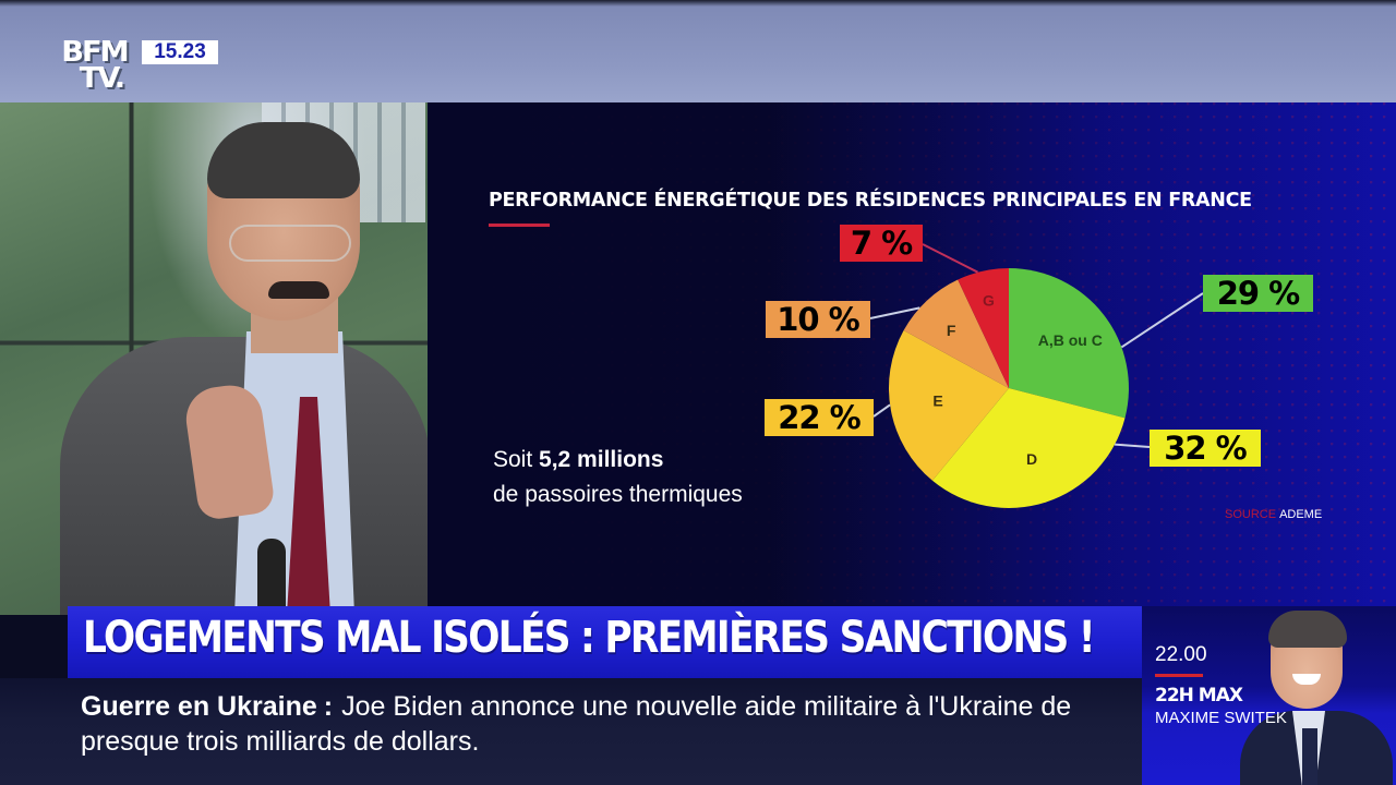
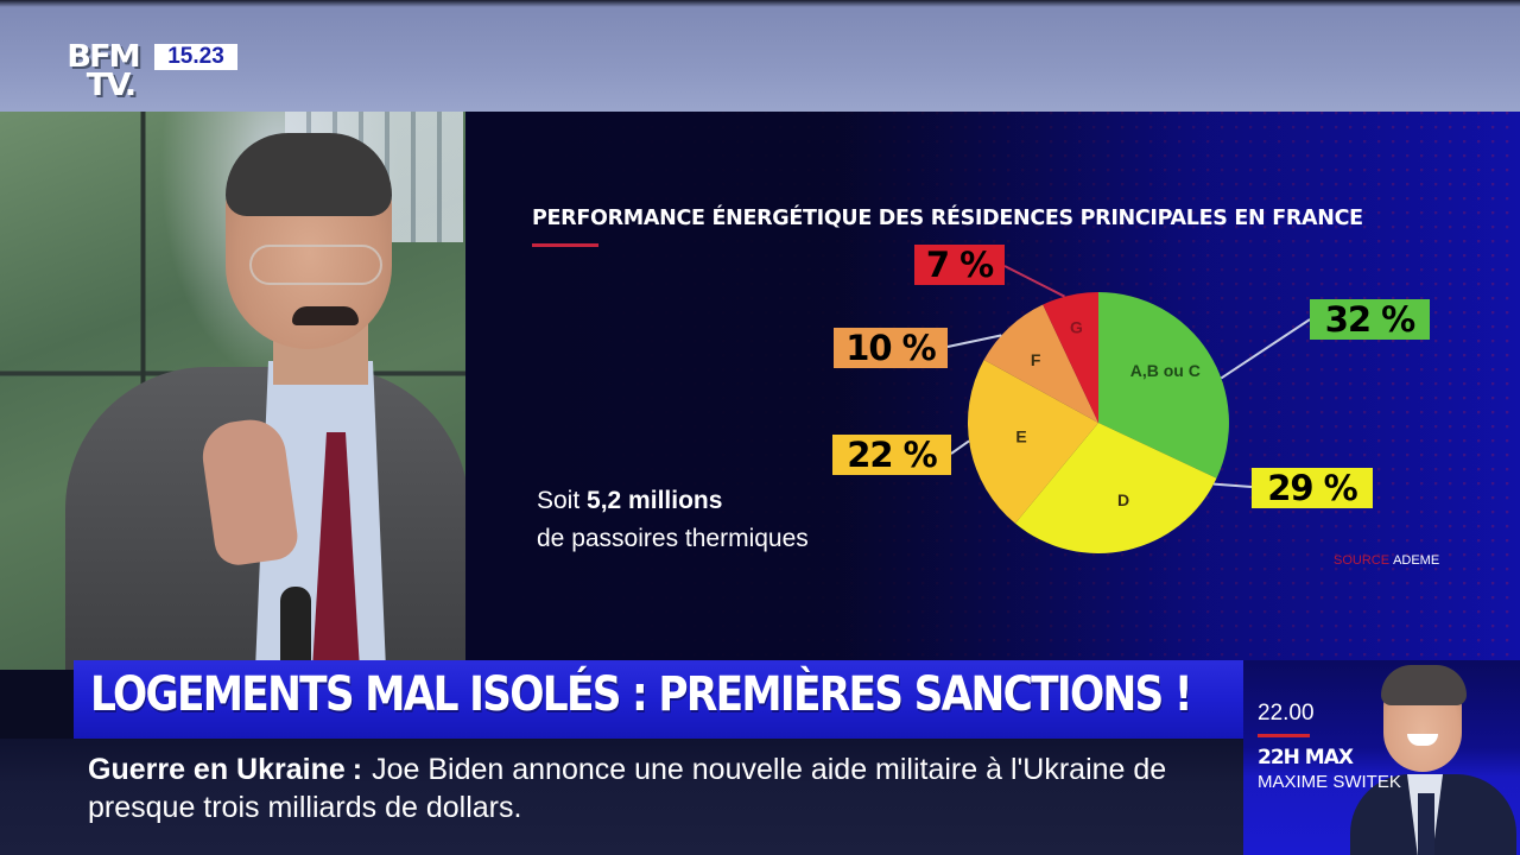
A, B ou C: 29 -> 32
D: 32 -> 29
